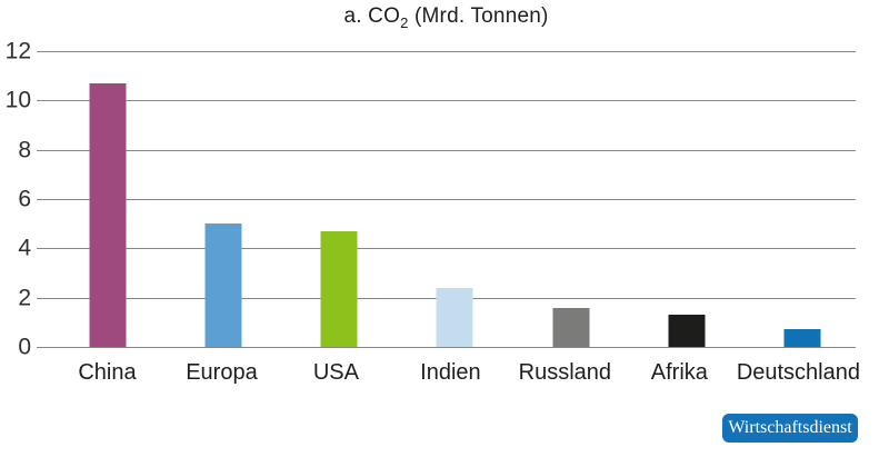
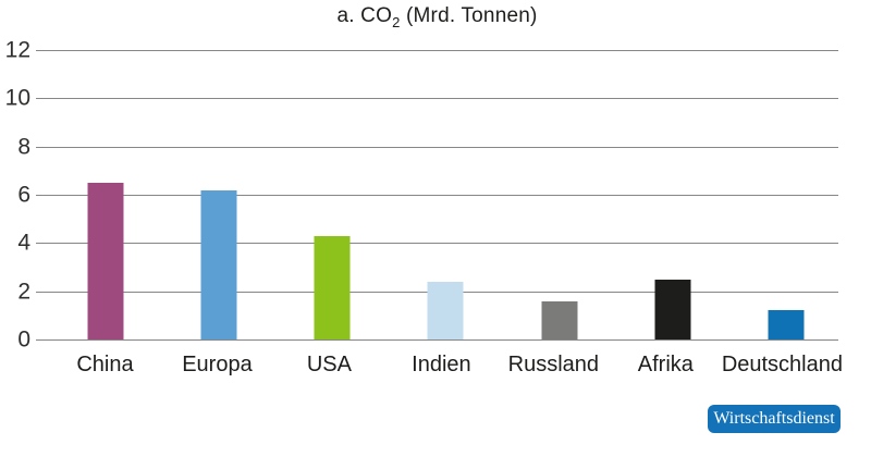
China: 10.7 -> 6.5
Europa: 5.0 -> 6.2
USA: 4.7 -> 4.3
Afrika: 1.3 -> 2.5
Deutschland: 0.7 -> 1.2
